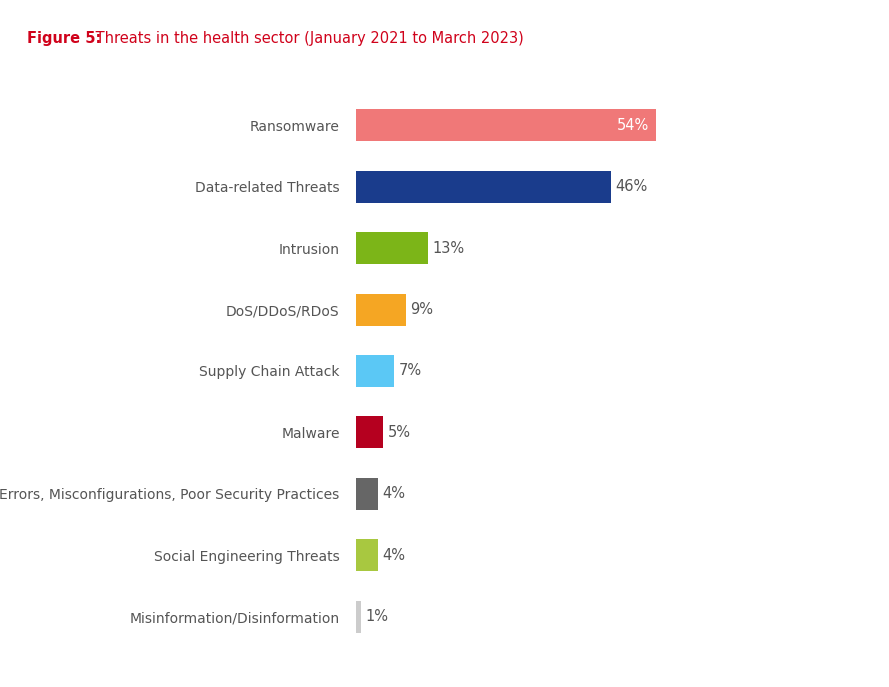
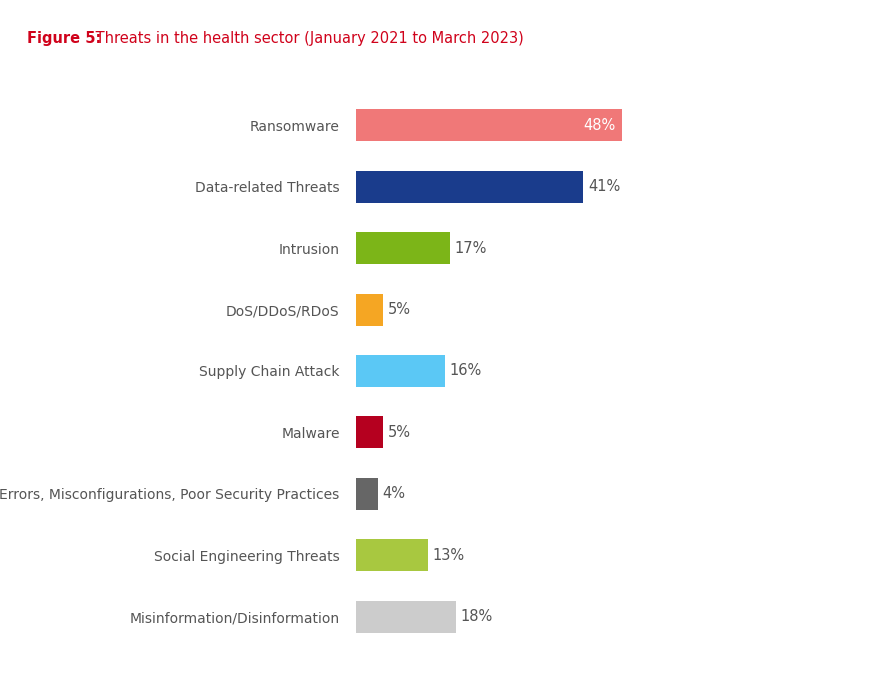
Ransomware: 54% -> 48%
Data-related Threats: 46% -> 41%
Intrusion: 13% -> 17%
DoS/DDoS/RDoS: 9% -> 5%
Supply Chain Attack: 7% -> 16%
Social Engineering Threats: 4% -> 13%
Misinformation/Disinformation: 1% -> 18%
